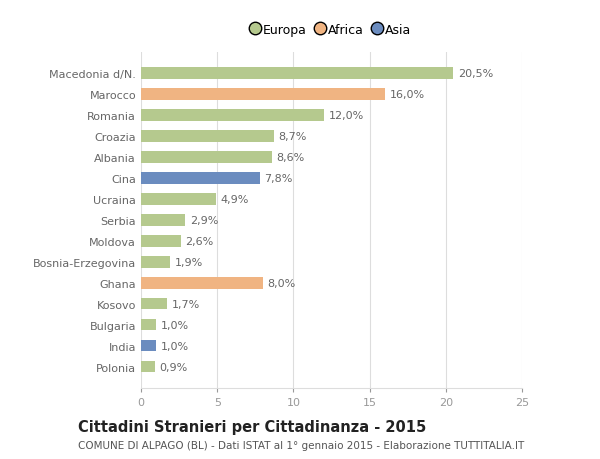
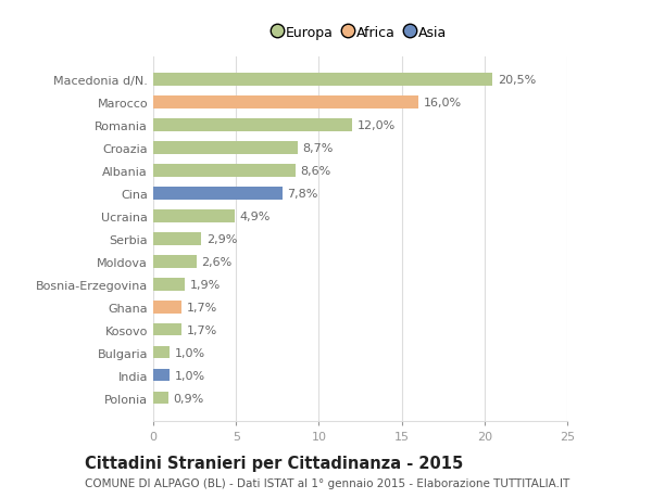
Ghana: 8,0% -> 1,7%
